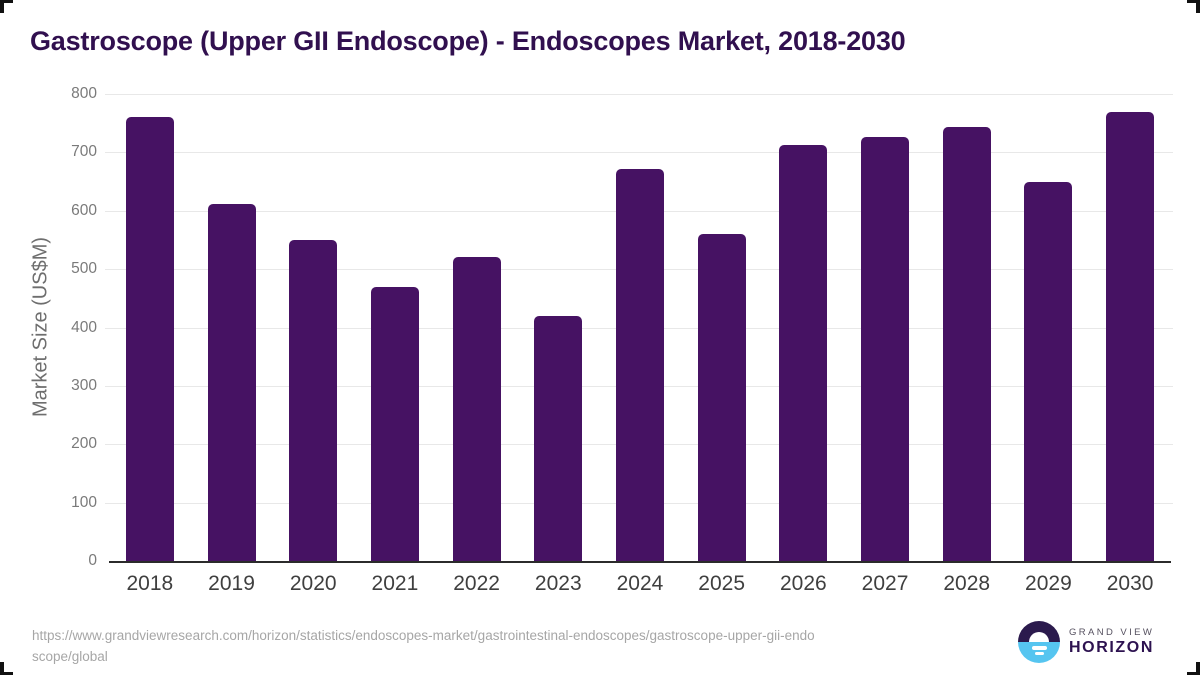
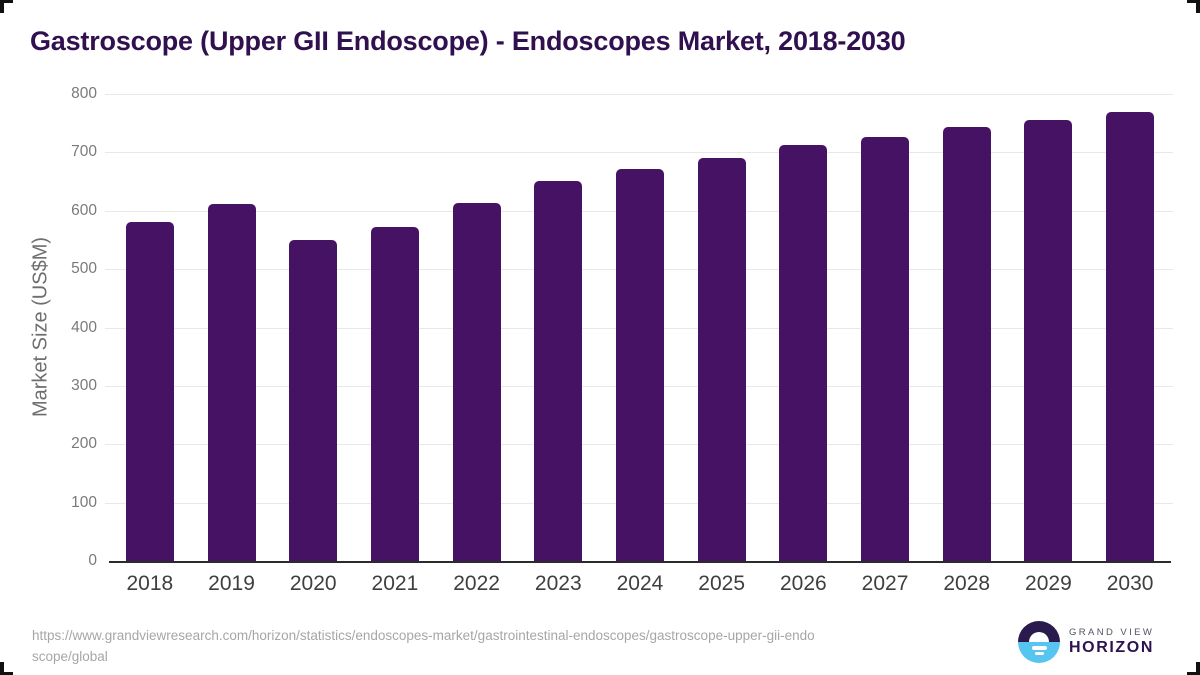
2018: 760 -> 580
2021: 470 -> 570
2022: 520 -> 610
2023: 420 -> 650
2025: 560 -> 690
2029: 650 -> 760
